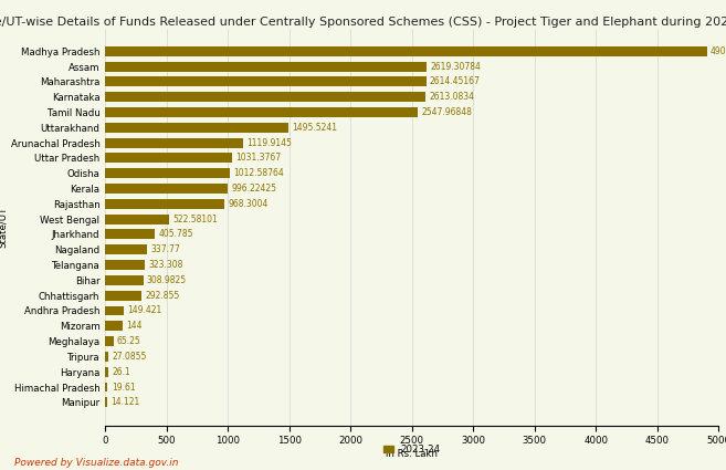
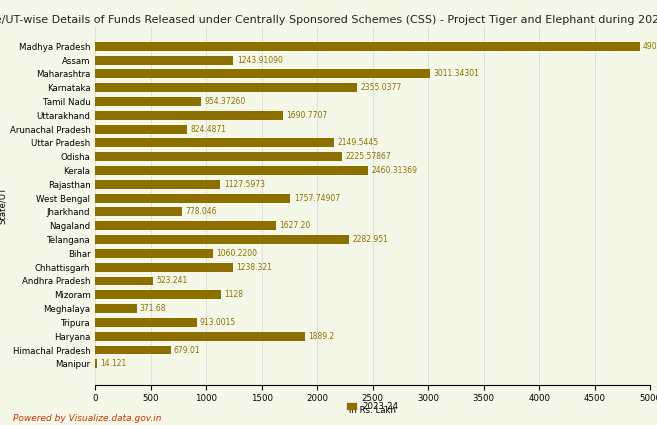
Assam: 2619.30784 -> 1243.91090
Maharashtra: 2614.45167 -> 3011.34301
Karnataka: 2613.0834 -> 2355.0377
Tamil Nadu: 2547.96848 -> 954.37260
Uttarakhand: 1495.5241 -> 1690.7707
Arunachal Pradesh: 1119.9145 -> 824.4871
Uttar Pradesh: 1031.3767 -> 2149.5445
Odisha: 1012.58764 -> 2225.57867
Kerala: 996.22425 -> 2460.31369
Rajasthan: 968.3004 -> 1127.5973
West Bengal: 522.58101 -> 1757.74907
Jharkhand: 405.785 -> 778.046
Nagaland: 337.77 -> 1627.20
Telangana: 323.308 -> 2282.951
Bihar: 308.9825 -> 1060.2200
Chhattisgarh: 292.855 -> 1238.321
Andhra Pradesh: 149.421 -> 523.241
Mizoram: 144 -> 1128
Meghalaya: 65.25 -> 371.68
Tripura: 27.0855 -> 913.0015
Haryana: 26.1 -> 1889.2
Himachal Pradesh: 19.61 -> 679.01
